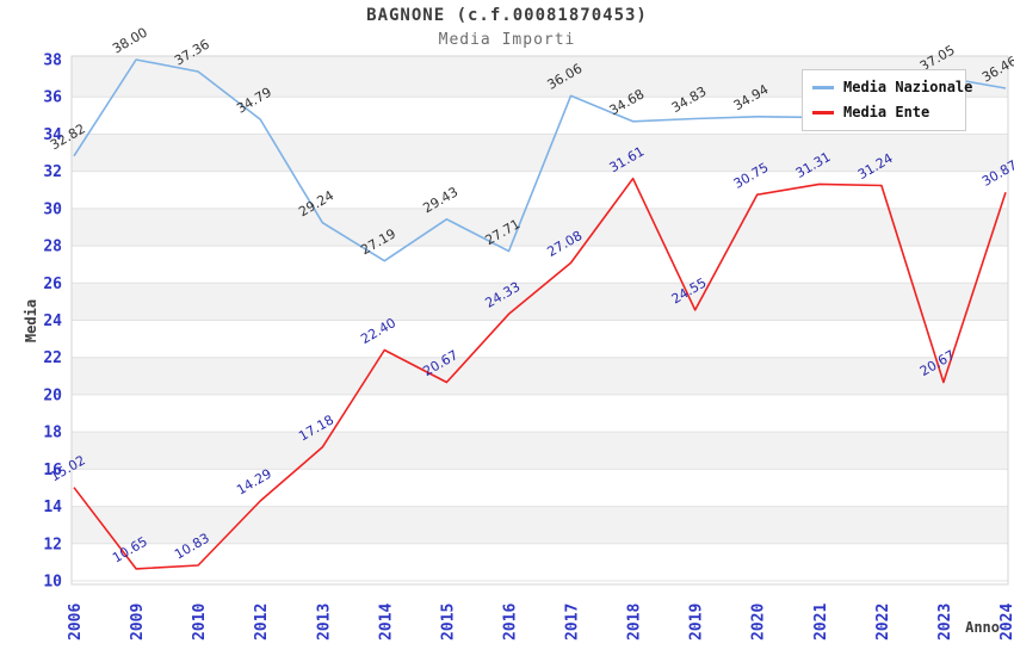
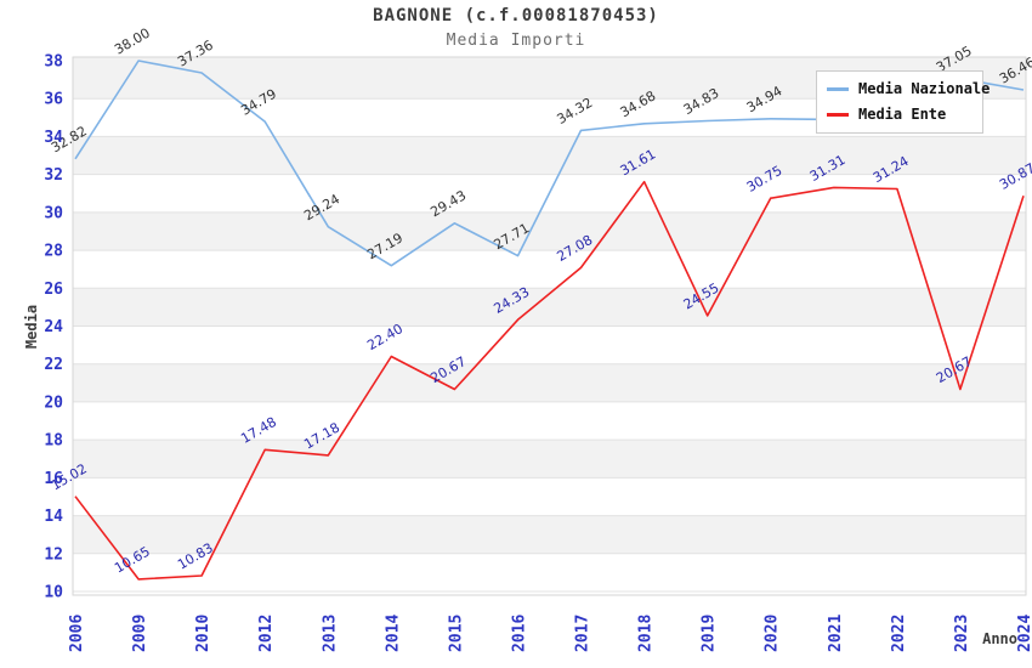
Media Ente/2012: 14.29 -> 17.48
Media Nazionale/2017: 36.06 -> 34.32
